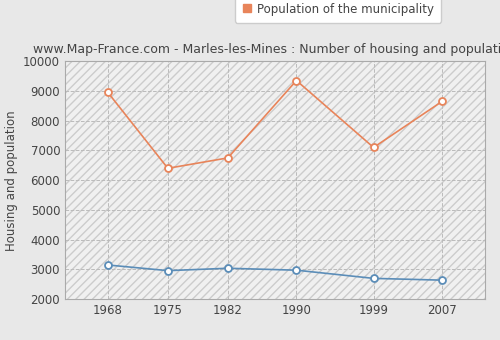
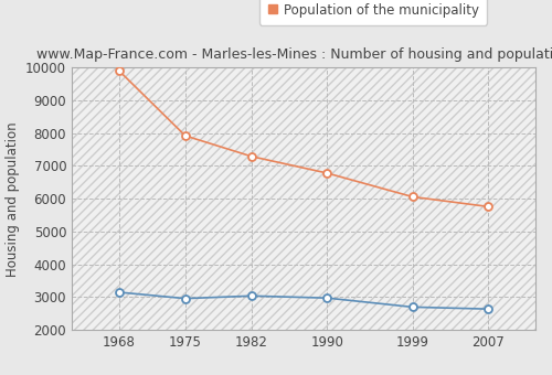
Population of the municipality/1968: 8950 -> 9900
Population of the municipality/1975: 6400 -> 7920
Population of the municipality/1982: 6750 -> 7290
Population of the municipality/1990: 9350 -> 6780
Population of the municipality/1999: 7100 -> 6060
Population of the municipality/2007: 8650 -> 5760
